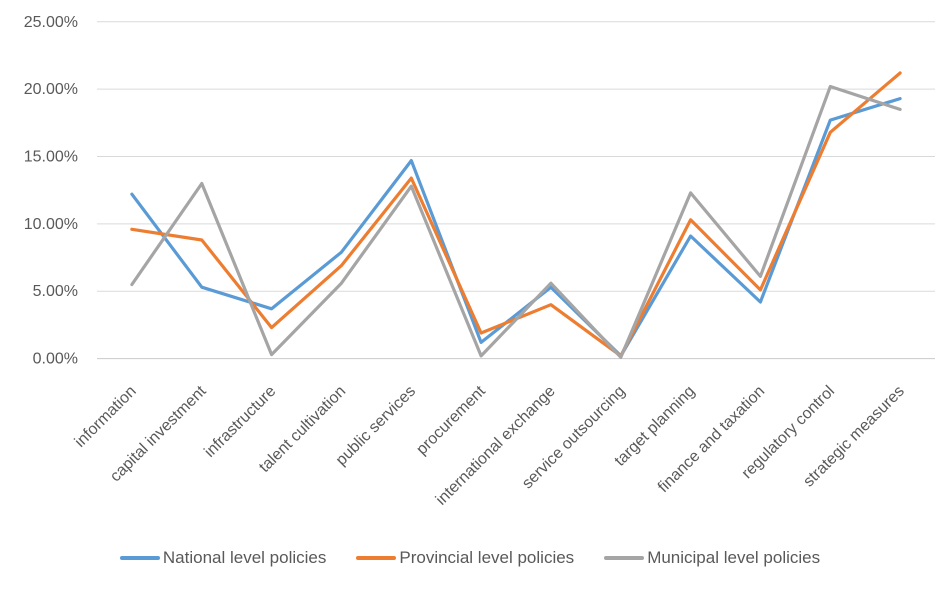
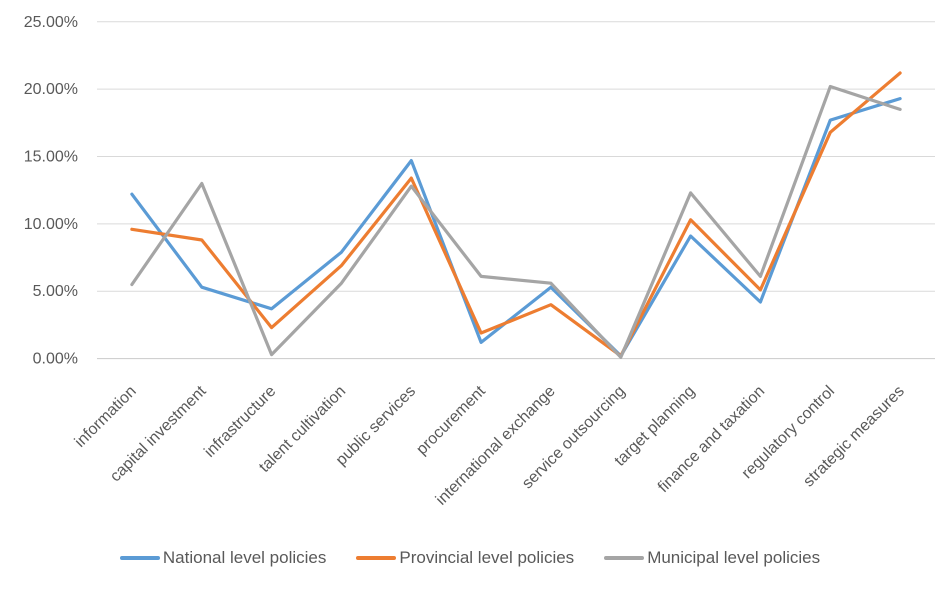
Municipal level policies/procurement: 0.2% -> 6.1%
